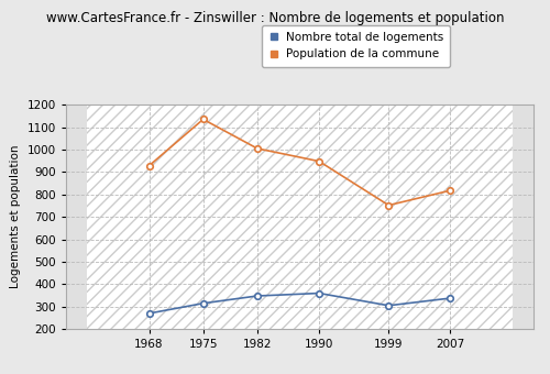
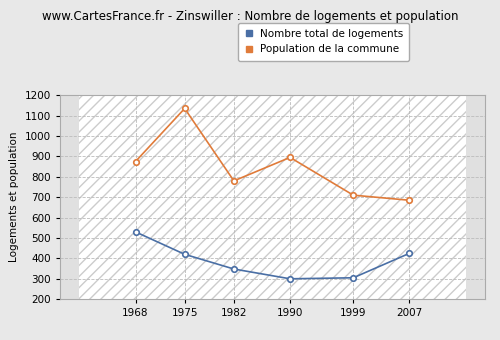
Nombre total de logements/1968: 270 -> 530
Population de la commune/1968: 928 -> 875
Nombre total de logements/1975: 315 -> 420
Population de la commune/1982: 1005 -> 780
Nombre total de logements/1990: 360 -> 300
Population de la commune/1990: 948 -> 895
Population de la commune/1999: 752 -> 710
Nombre total de logements/2007: 338 -> 425
Population de la commune/2007: 818 -> 685
